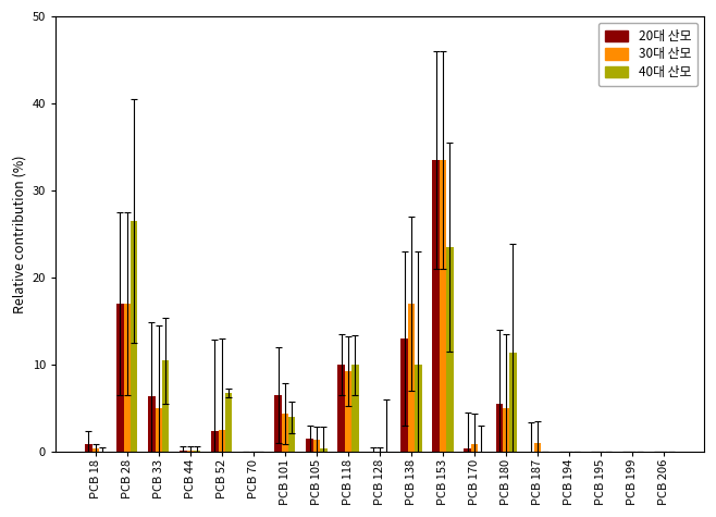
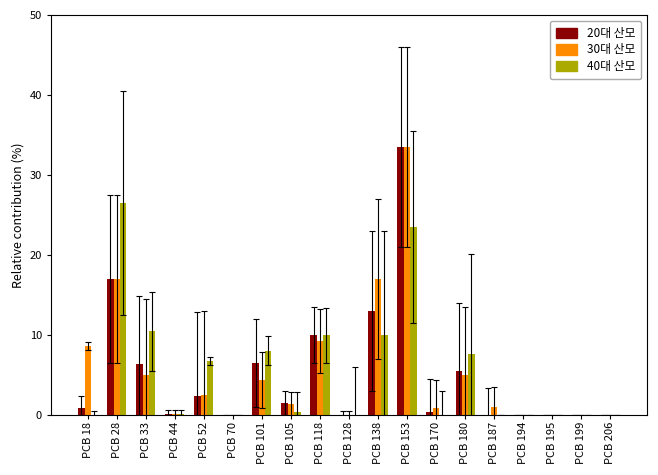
30대 산모/PCB 18: 0.3 -> 8.6
40대 산모/PCB 101: 3.9 -> 8.0
40대 산모/PCB 180: 11.3 -> 7.6
